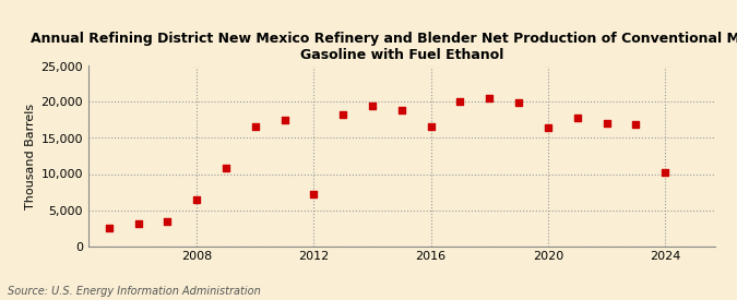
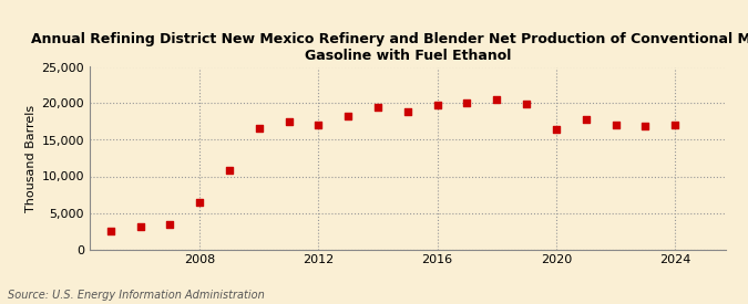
2012: 7,200 -> 17,000
2016: 16,600 -> 19,700
2024: 10,200 -> 17,000
